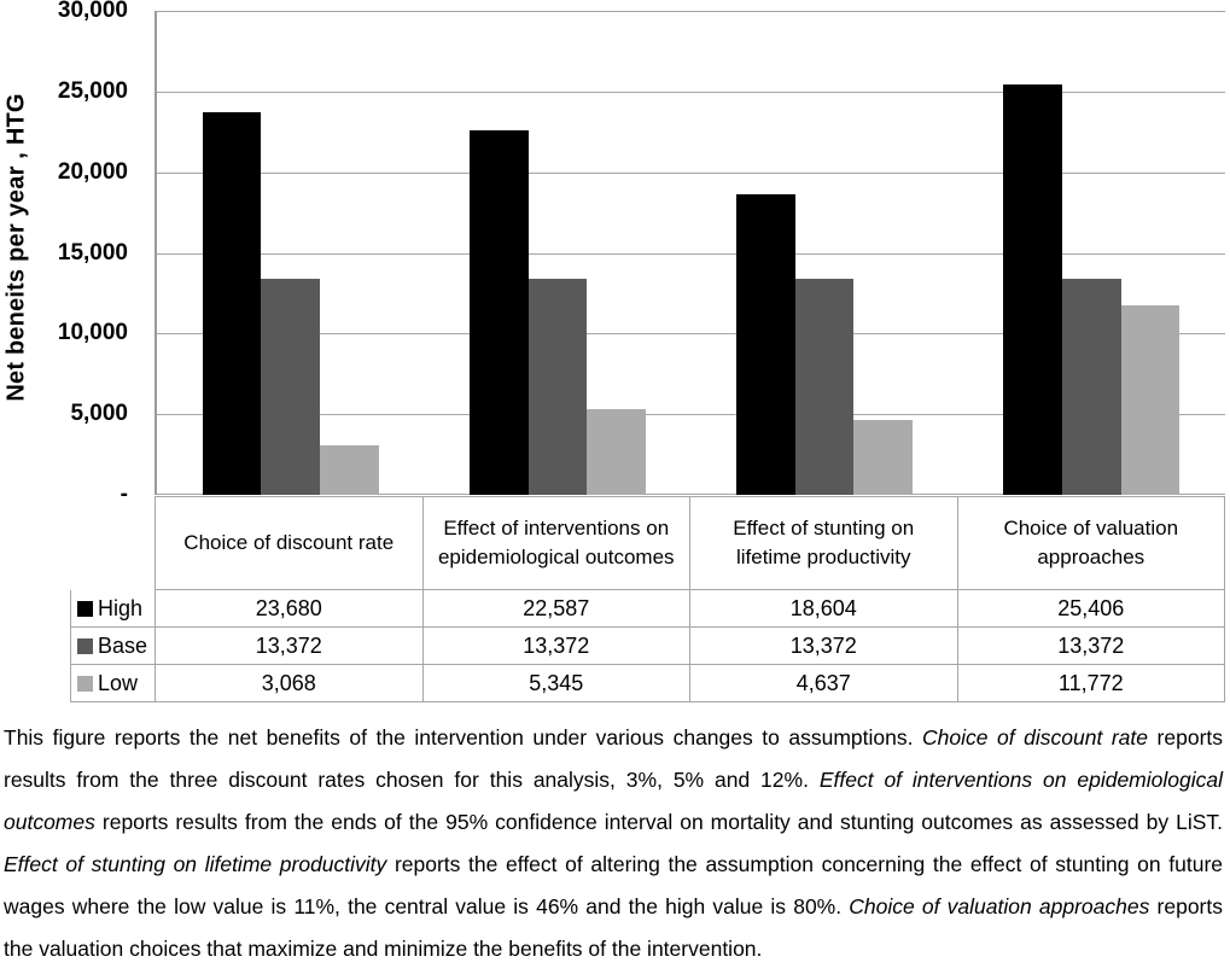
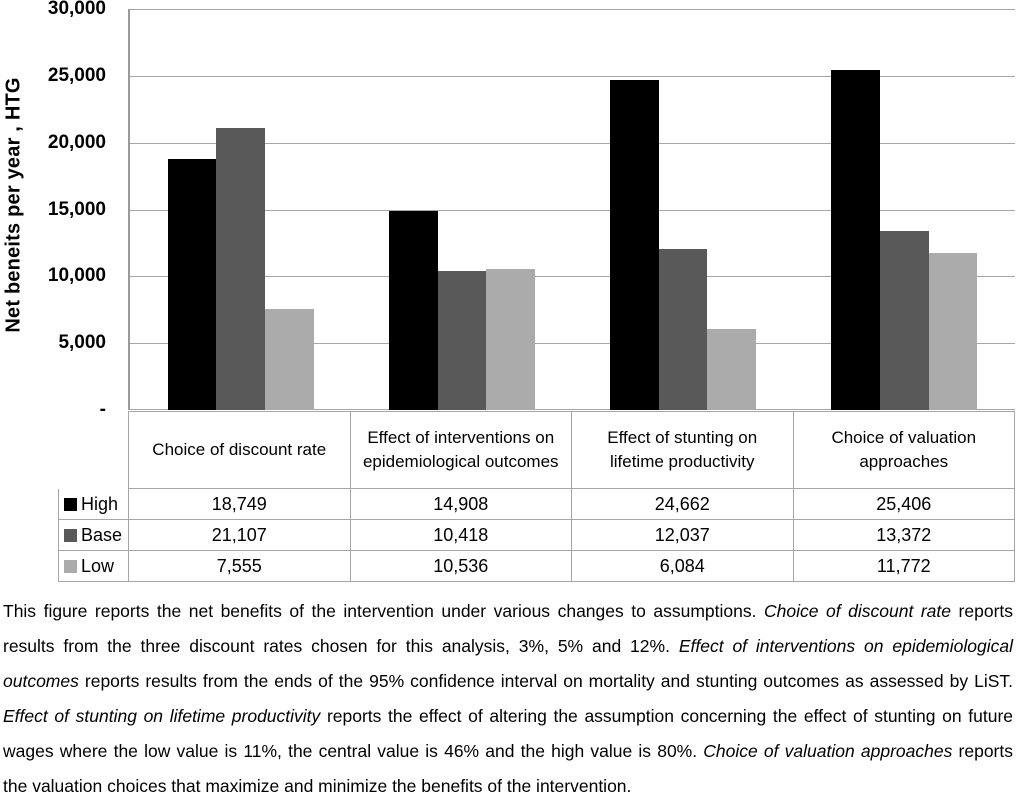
High/Choice of discount rate: 23,680 -> 18,749
Base/Choice of discount rate: 13,372 -> 21,107
Low/Choice of discount rate: 3,068 -> 7,555
High/Effect of interventions on epidemiological outcomes: 22,587 -> 14,908
Base/Effect of interventions on epidemiological outcomes: 13,372 -> 10,418
Low/Effect of interventions on epidemiological outcomes: 5,345 -> 10,536
High/Effect of stunting on lifetime productivity: 18,604 -> 24,662
Base/Effect of stunting on lifetime productivity: 13,372 -> 12,037
Low/Effect of stunting on lifetime productivity: 4,637 -> 6,084
